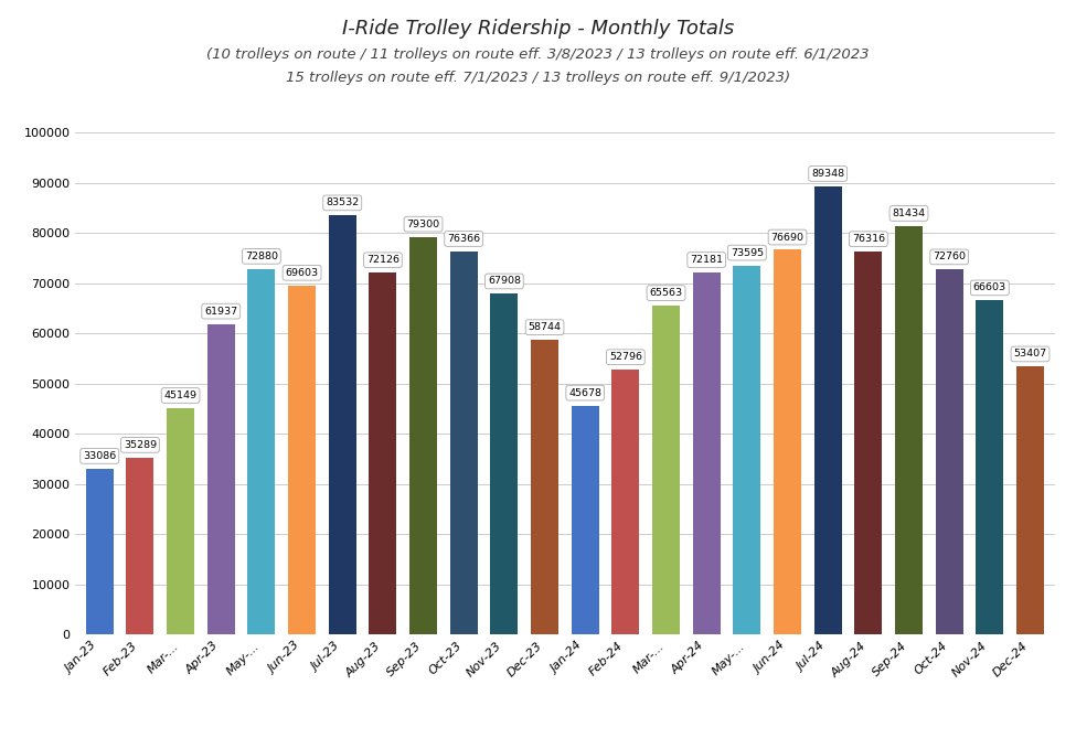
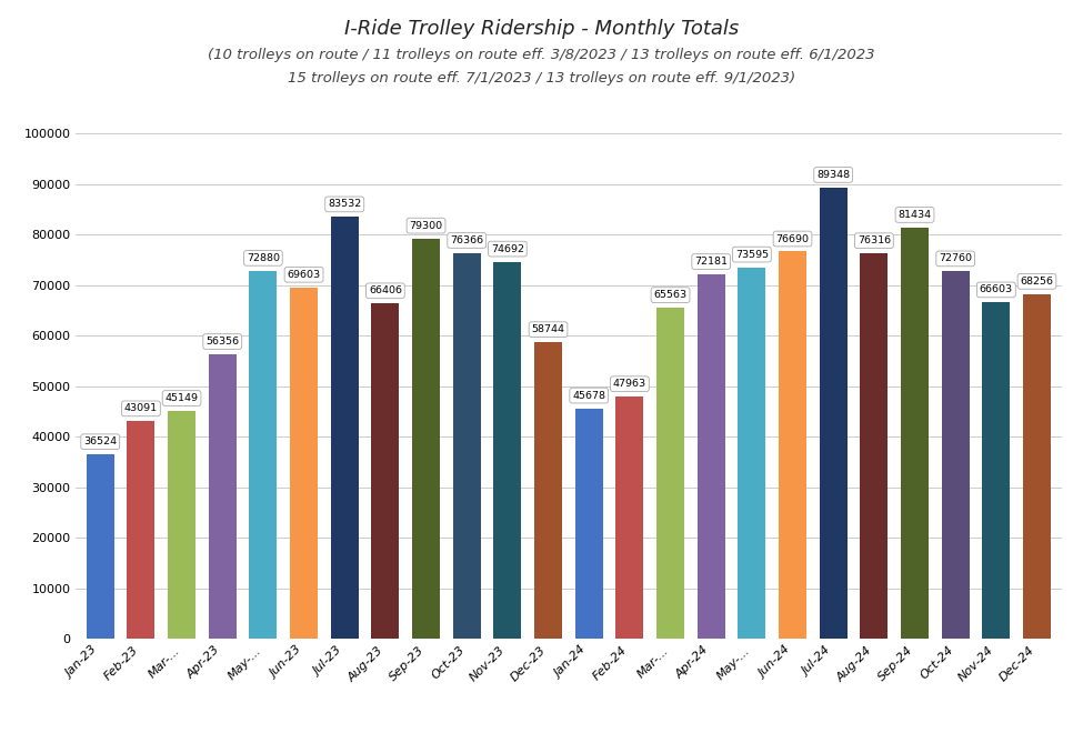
Jan-23: 33086 -> 36524
Feb-23: 35289 -> 43091
Apr-23: 61937 -> 56356
Aug-23: 72126 -> 66406
Nov-23: 67908 -> 74692
Feb-24: 52796 -> 47963
Dec-24: 53407 -> 68256
